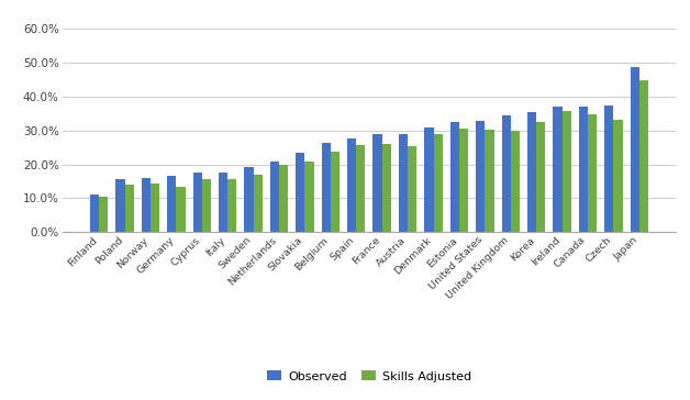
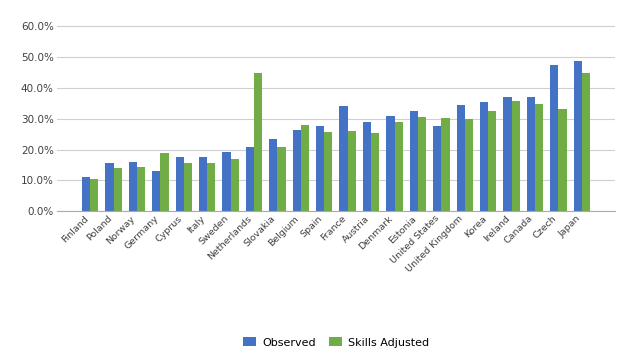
Observed/Germany: 16.7% -> 13.0%
Skills Adjusted/Germany: 13.4% -> 19.0%
Skills Adjusted/Netherlands: 19.7% -> 45.0%
Skills Adjusted/Belgium: 23.7% -> 28.0%
Observed/France: 28.9% -> 34.0%
Observed/United States: 32.8% -> 27.5%
Observed/Czech: 37.3% -> 47.5%
